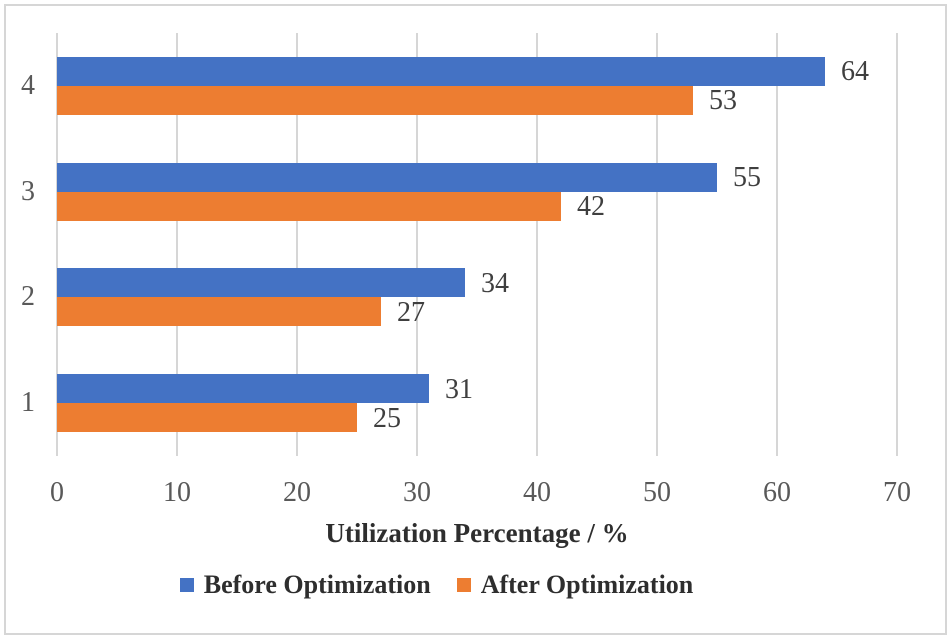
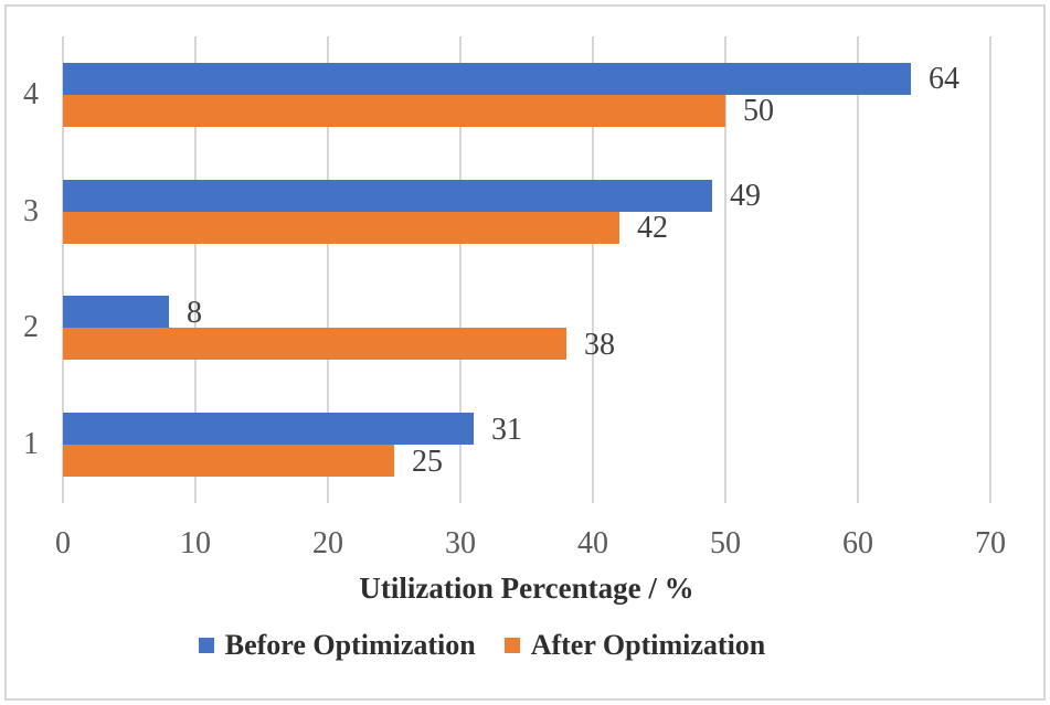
After Optimization/4: 53 -> 50
Before Optimization/3: 55 -> 49
Before Optimization/2: 34 -> 8
After Optimization/2: 27 -> 38
